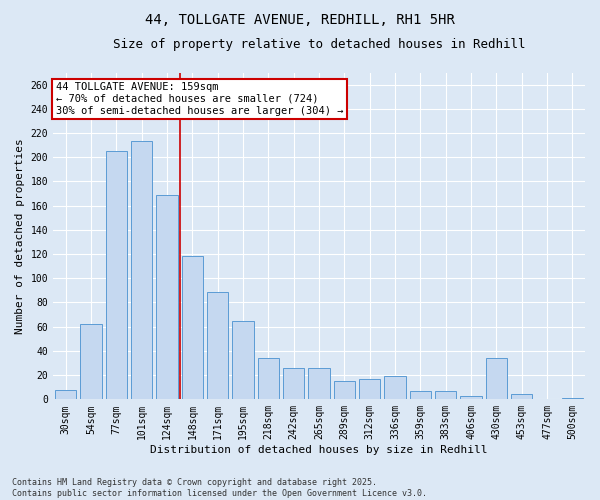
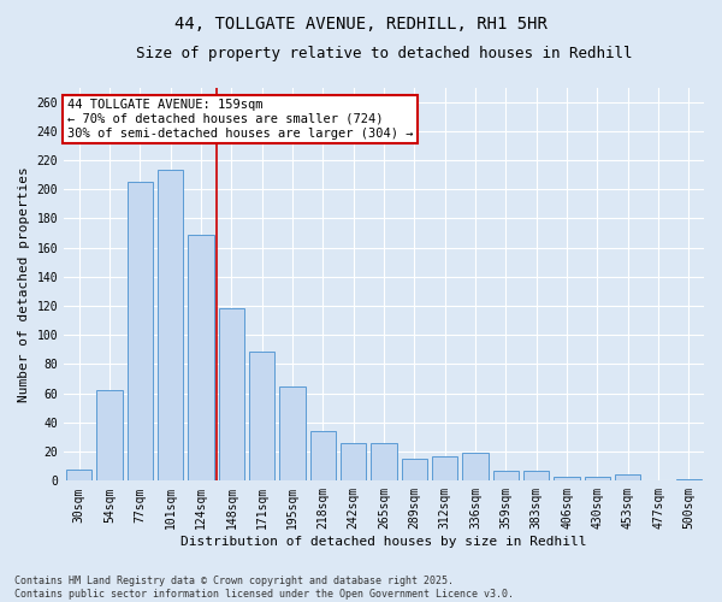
430sqm: 34 -> 3
